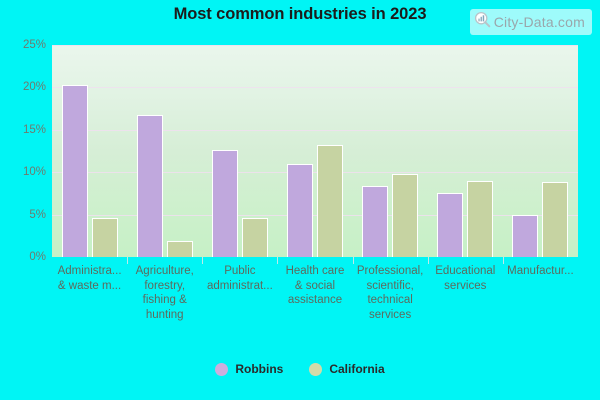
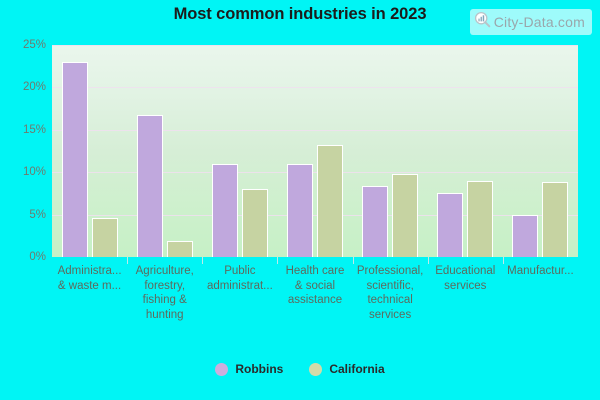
Robbins/Administra... & waste m...: 20% -> 23%
Robbins/Public administrat...: 13% -> 11%
California/Public administrat...: 5% -> 8%
